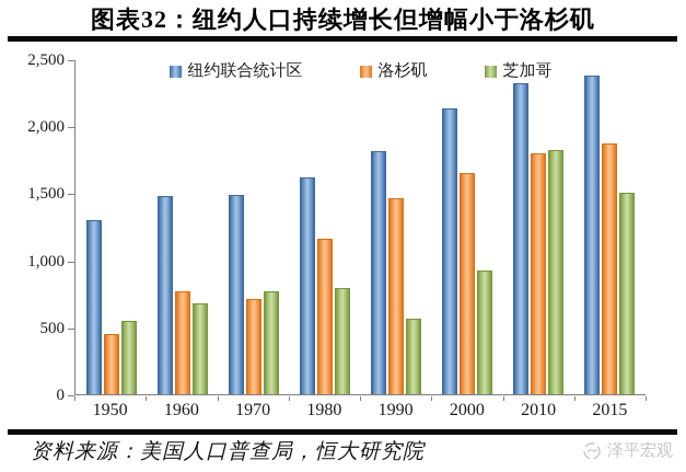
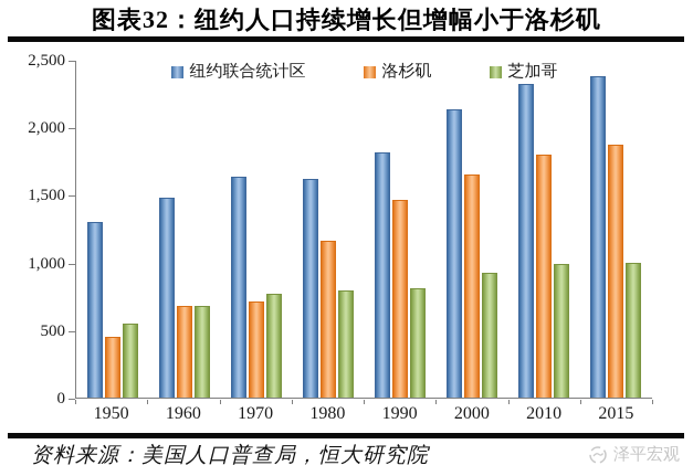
洛杉矶/1960: 770 -> 680
纽约联合统计区/1970: 1490 -> 1630
芝加哥/1990: 560 -> 810
芝加哥/2010: 1820 -> 980
芝加哥/2015: 1500 -> 1000
